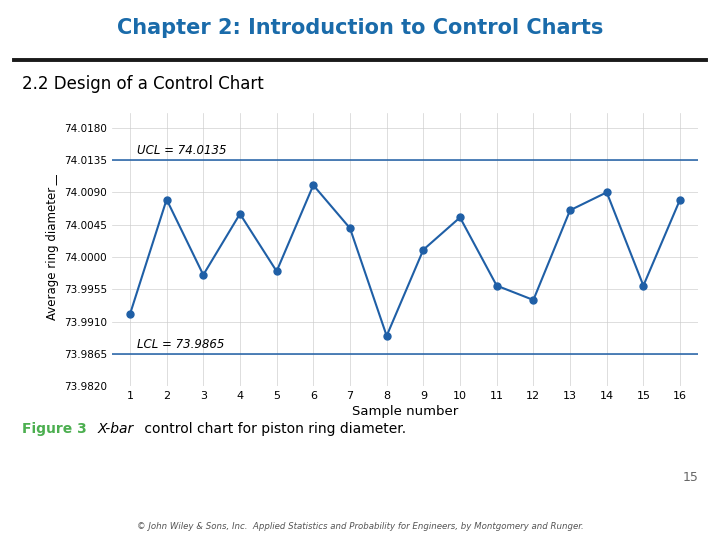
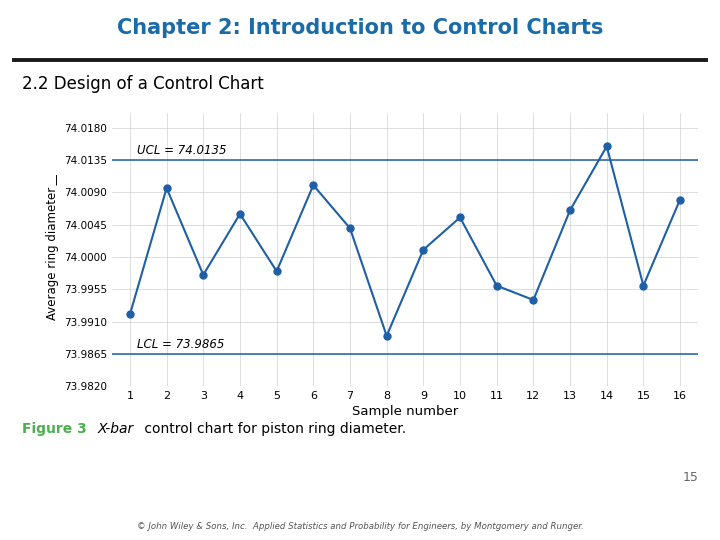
2: 74.0080 -> 74.0096
14: 74.0090 -> 74.0154
